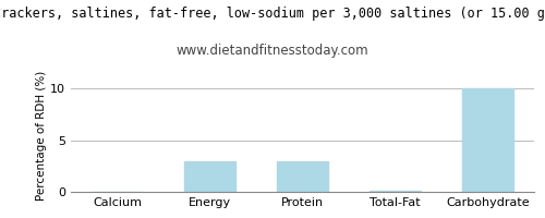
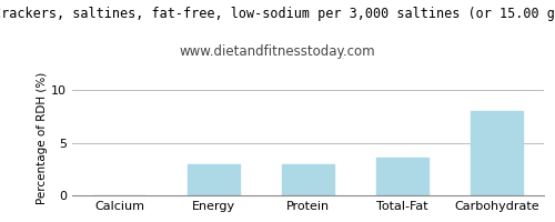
Total-Fat: 0.1 -> 3.6
Carbohydrate: 10.0 -> 8.0
